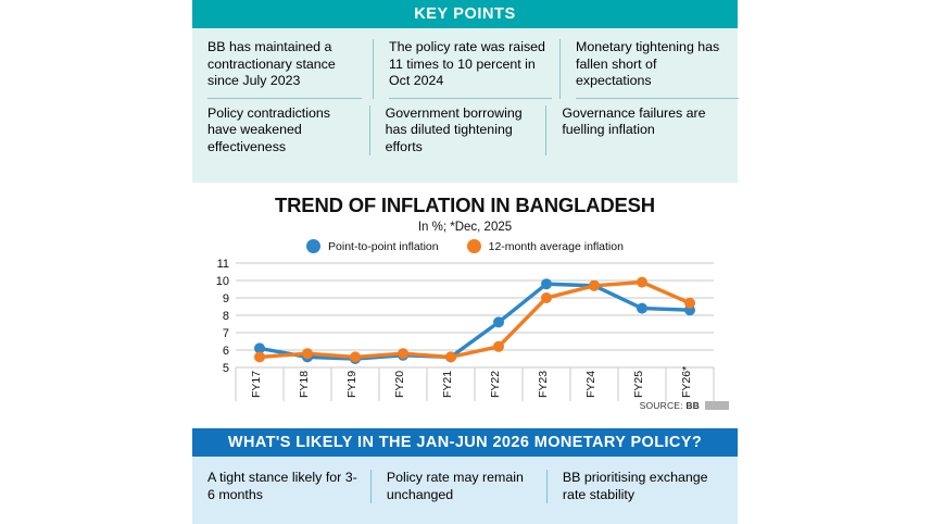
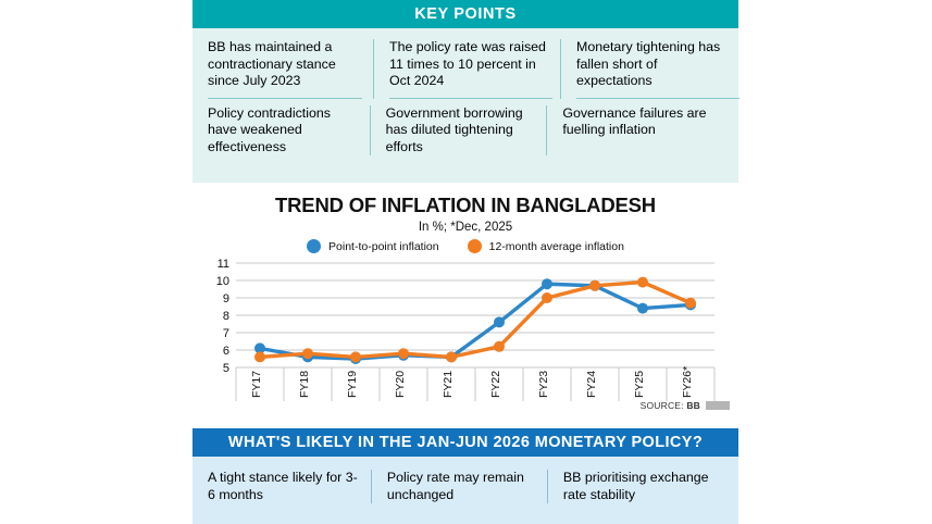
Point-to-point inflation/FY26*: 8.3 -> 8.6
